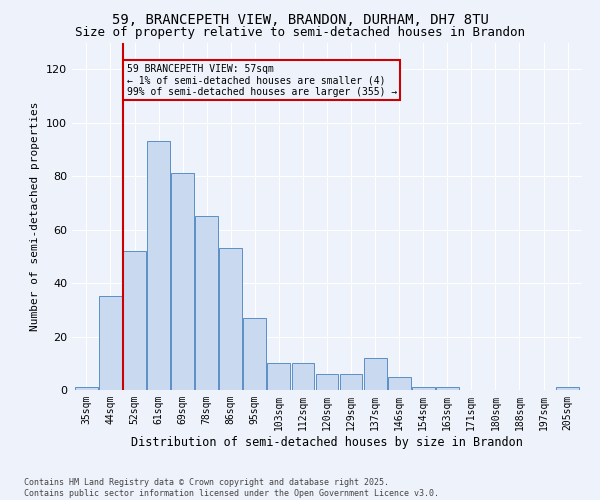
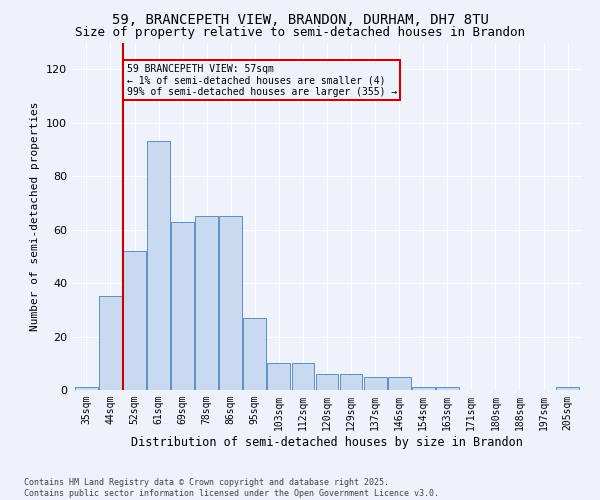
69sqm: 81 -> 63
86sqm: 53 -> 65
137sqm: 12 -> 5
